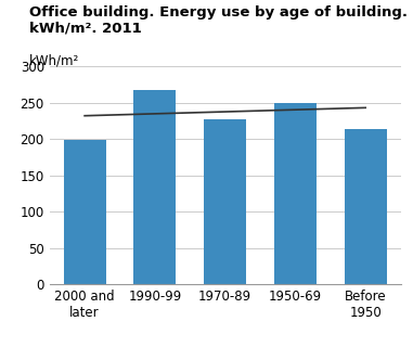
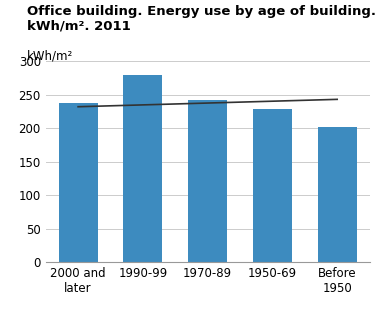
2000 and later: 199 -> 238
1990-99: 268 -> 280
1970-89: 227 -> 242
1950-69: 249 -> 228
Before 1950: 214 -> 202
